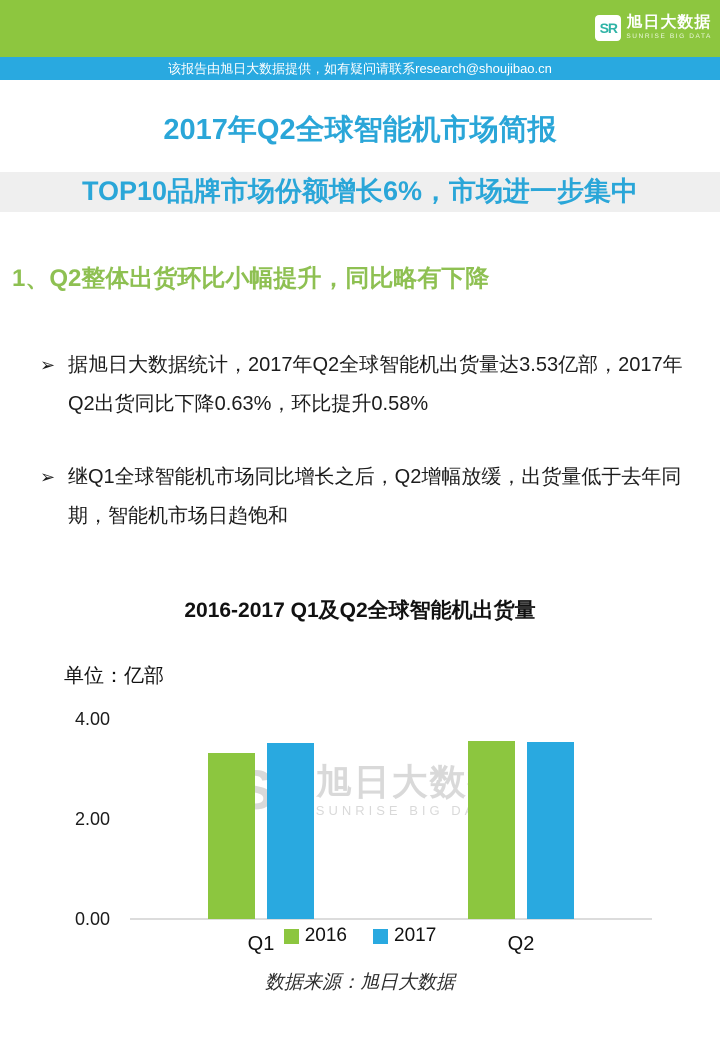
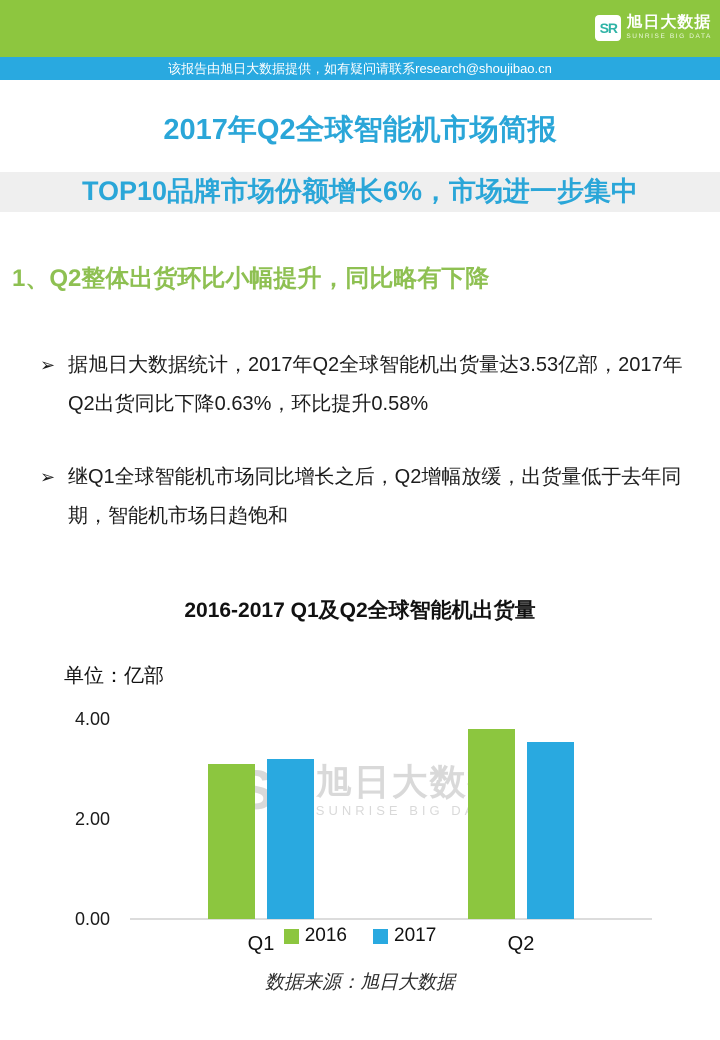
2016/Q1: 3.3 -> 3.1
2017/Q1: 3.5 -> 3.2
2016/Q2: 3.5 -> 3.8
